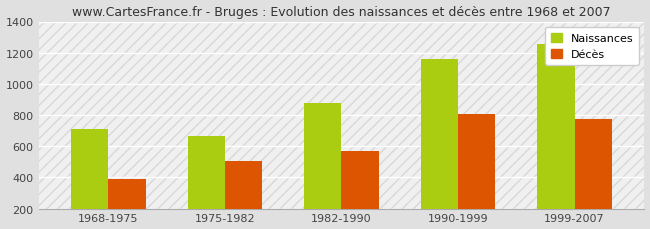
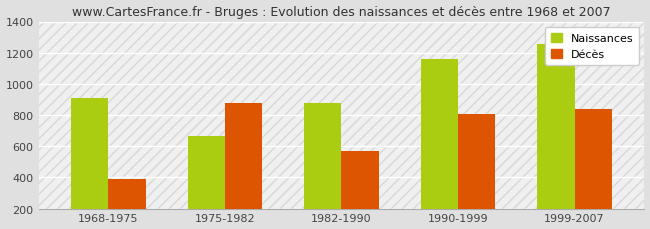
Naissances/1968-1975: 710 -> 910
Décès/1975-1982: 500 -> 880
Décès/1999-2007: 780 -> 840
